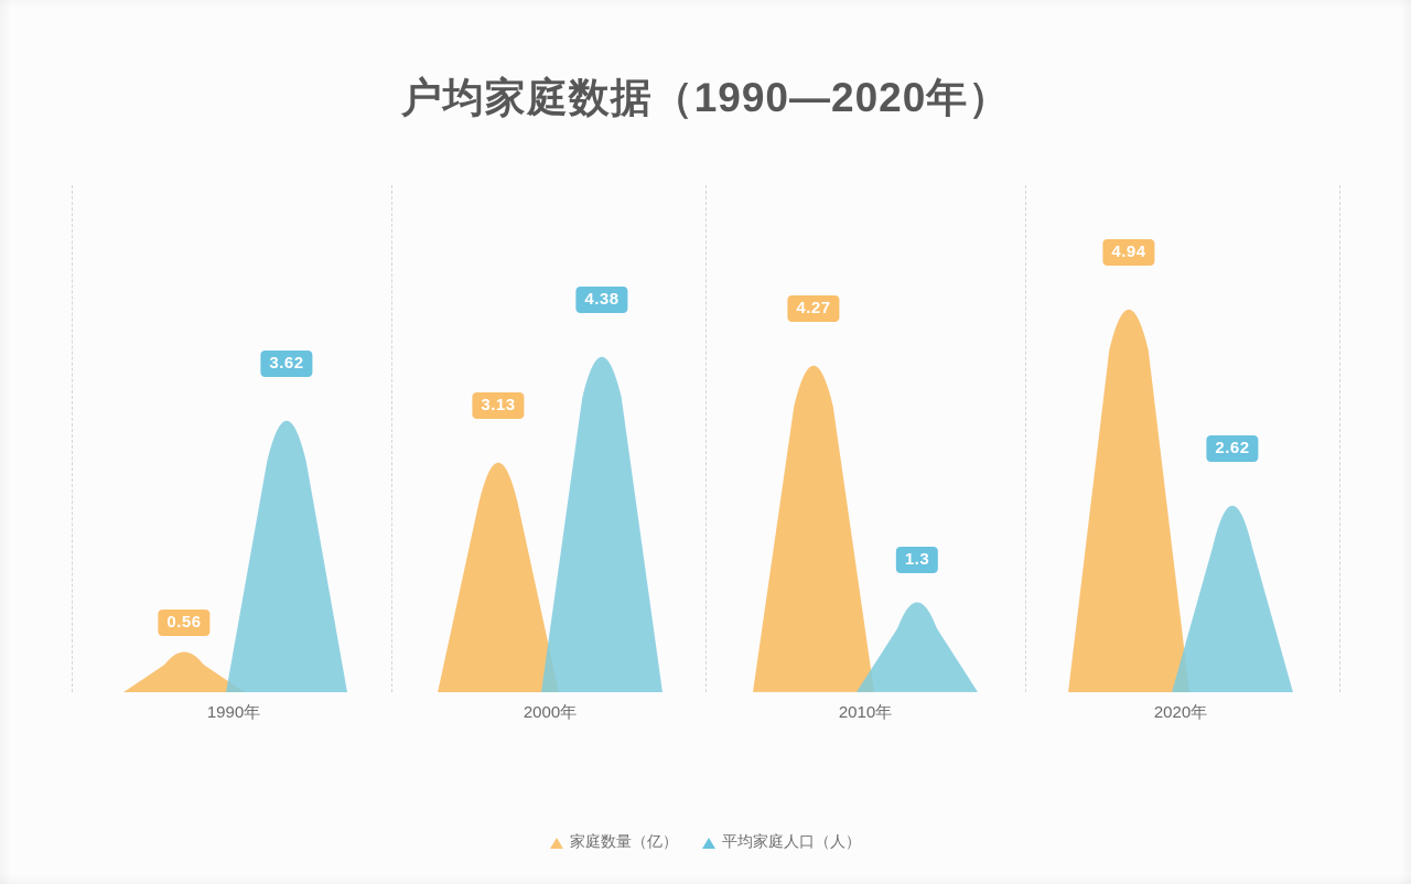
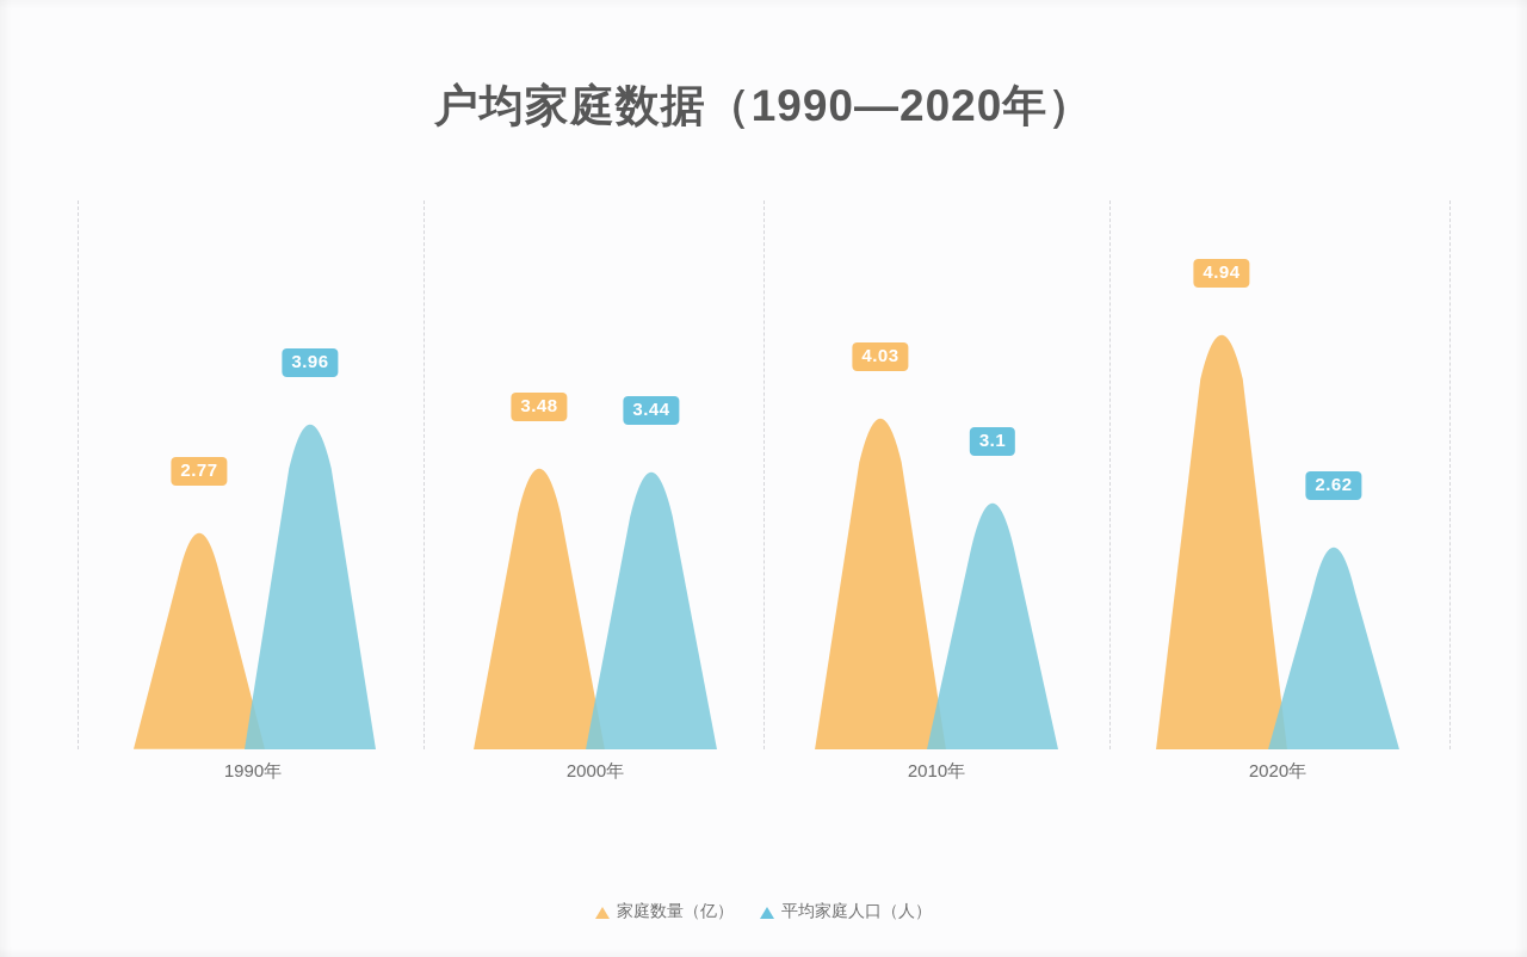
家庭数量（亿）/1990年: 0.56 -> 2.77
平均家庭人口（人）/1990年: 3.62 -> 3.96
家庭数量（亿）/2000年: 3.13 -> 3.48
平均家庭人口（人）/2000年: 4.38 -> 3.44
家庭数量（亿）/2010年: 4.27 -> 4.03
平均家庭人口（人）/2010年: 1.3 -> 3.1
